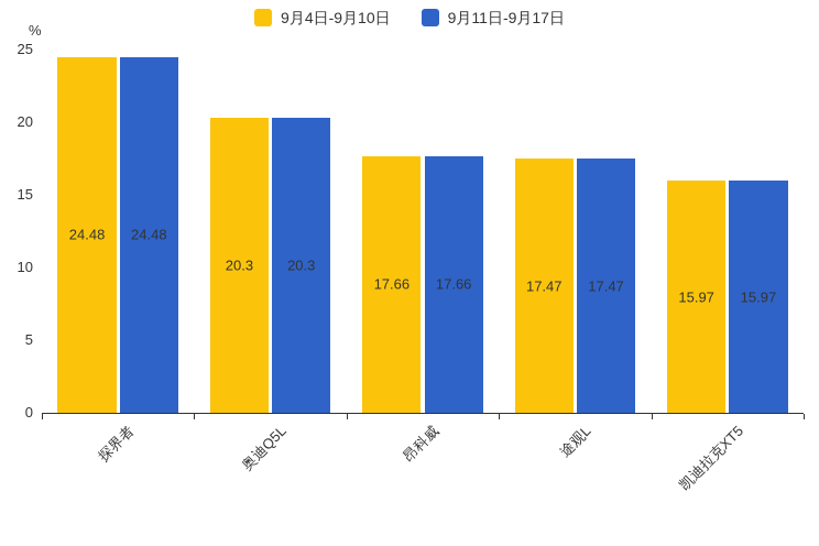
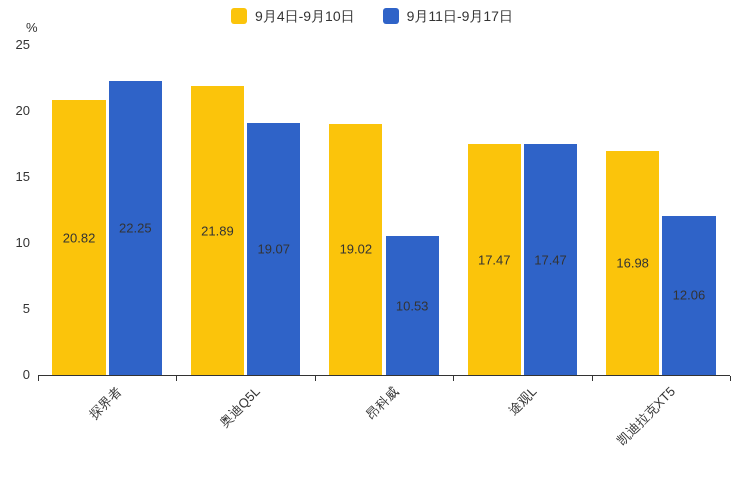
9月4日-9月10日/探界者: 24.48 -> 20.82
9月11日-9月17日/探界者: 24.48 -> 22.25
9月4日-9月10日/奥迪Q5L: 20.3 -> 21.89
9月11日-9月17日/奥迪Q5L: 20.3 -> 19.07
9月4日-9月10日/昂科威: 17.66 -> 19.02
9月11日-9月17日/昂科威: 17.66 -> 10.53
9月4日-9月10日/凯迪拉克XT5: 15.97 -> 16.98
9月11日-9月17日/凯迪拉克XT5: 15.97 -> 12.06
